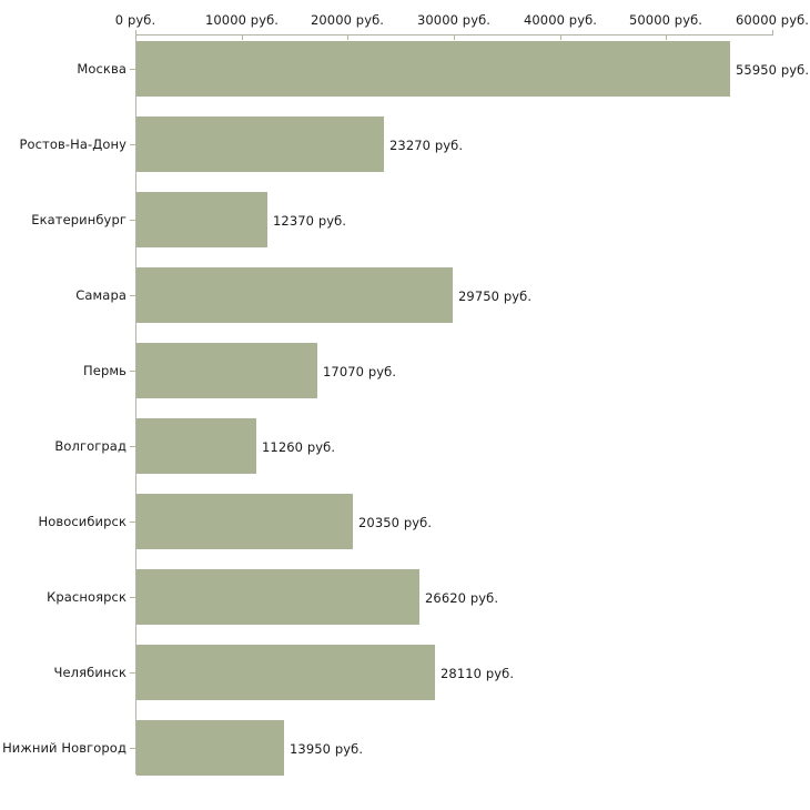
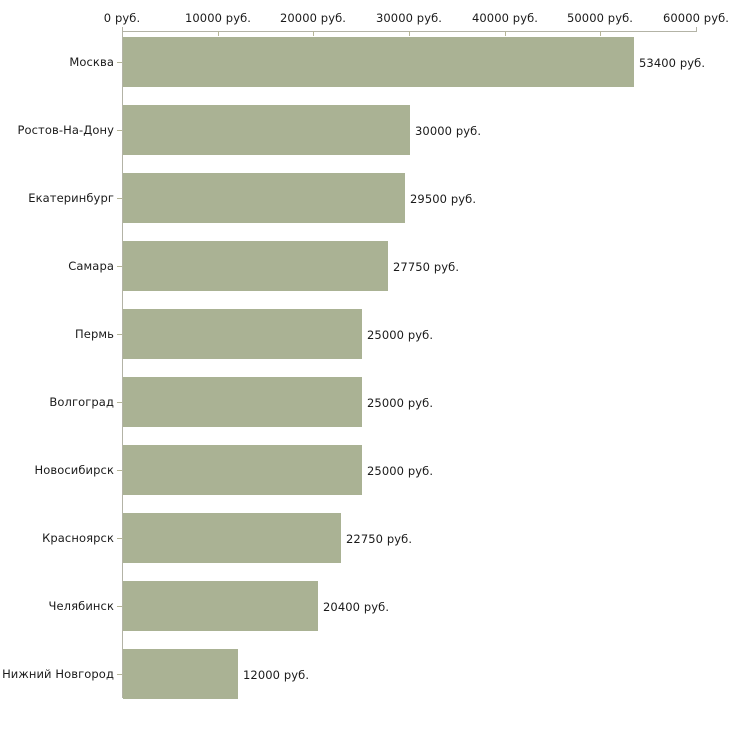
Москва: 55950 -> 53400
Ростов-На-Дону: 23270 -> 30000
Екатеринбург: 12370 -> 29500
Самара: 29750 -> 27750
Пермь: 17070 -> 25000
Волгоград: 11260 -> 25000
Новосибирск: 20350 -> 25000
Красноярск: 26620 -> 22750
Челябинск: 28110 -> 20400
Нижний Новгород: 13950 -> 12000
